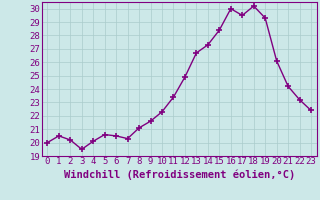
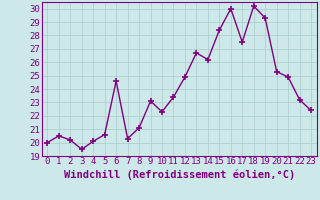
6: 20.5 -> 24.6
9: 21.6 -> 23.1
14: 27.3 -> 26.2
17: 29.5 -> 27.5
20: 26.1 -> 25.3
21: 24.2 -> 24.9
